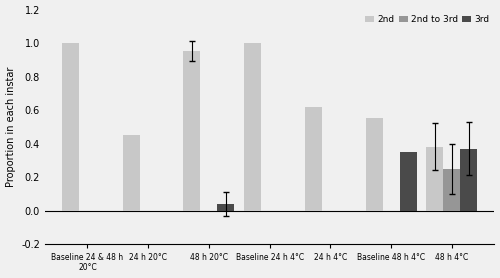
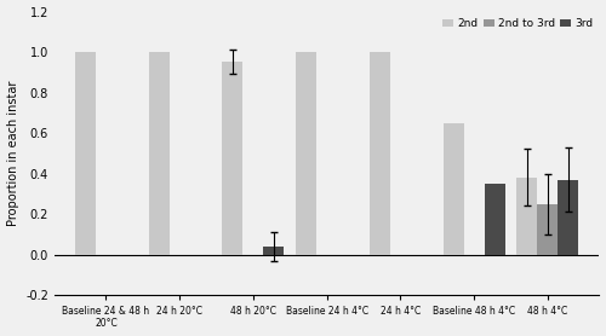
2nd/24 h 20°C: 0.45 -> 1.00
2nd/24 h 4°C: 0.62 -> 1.00
2nd/Baseline 48 h 4°C: 0.55 -> 0.65
